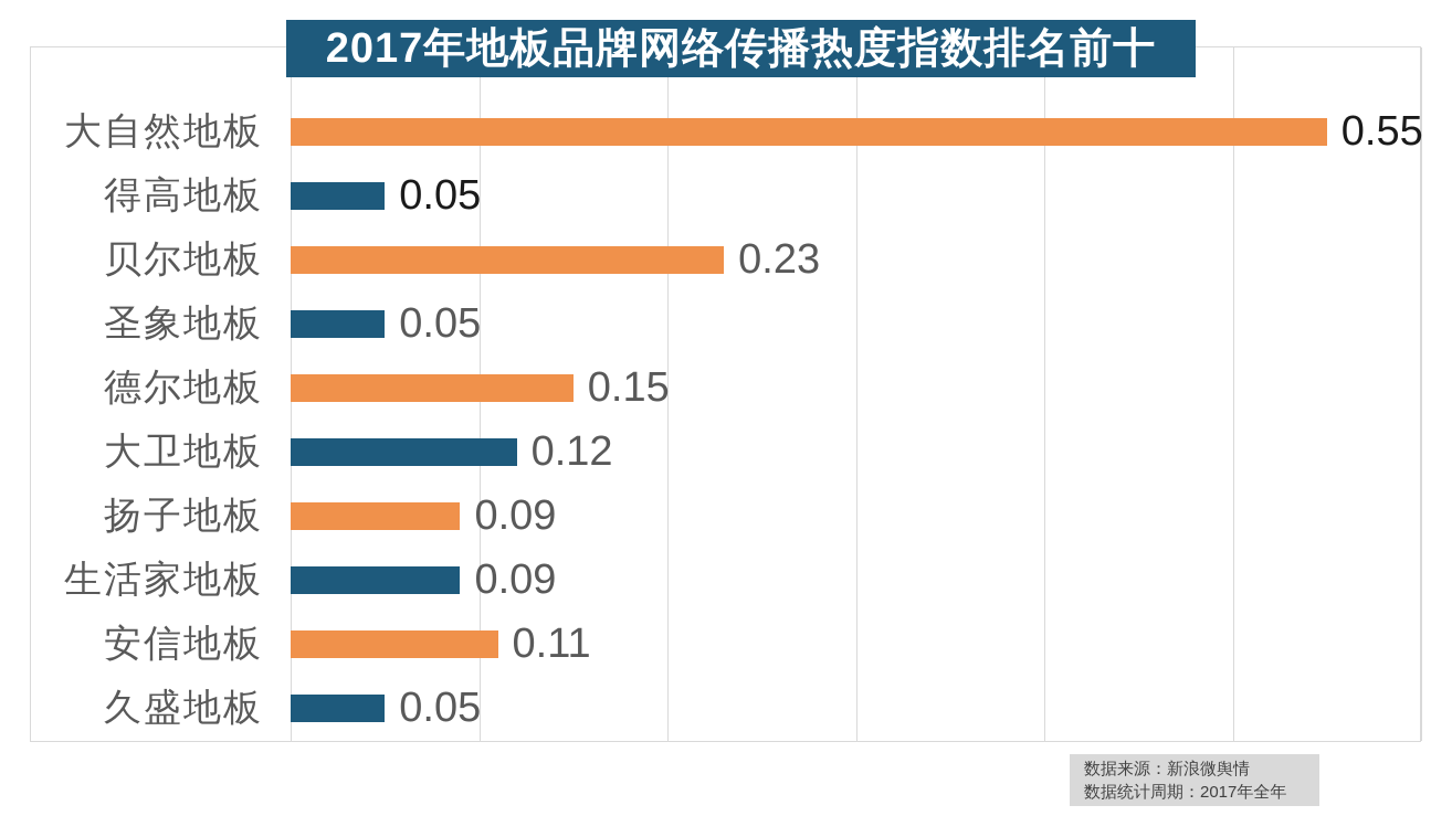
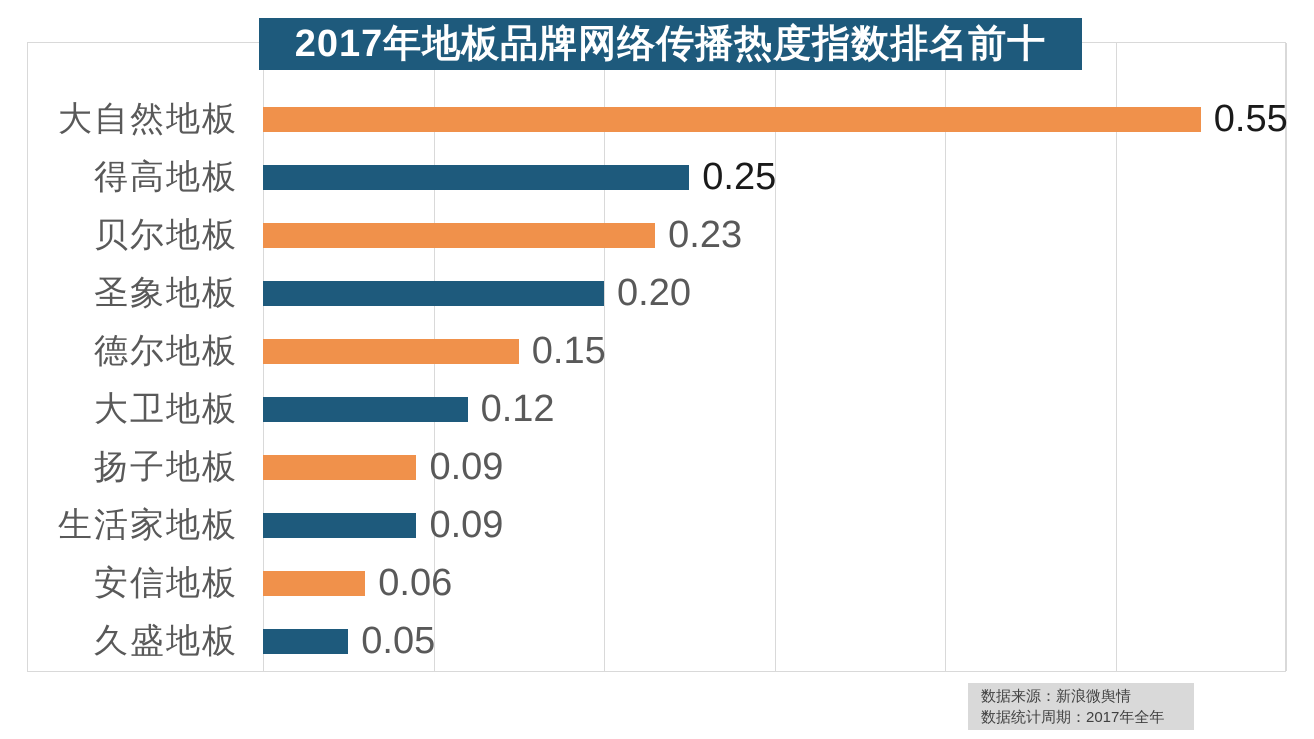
得高地板: 0.05 -> 0.25
圣象地板: 0.05 -> 0.20
安信地板: 0.11 -> 0.06
